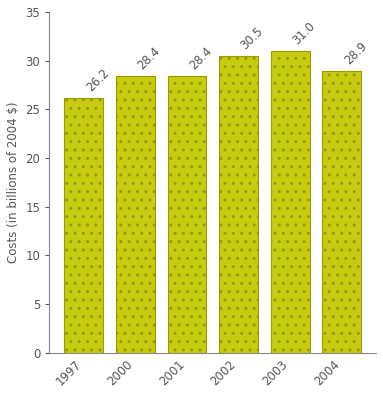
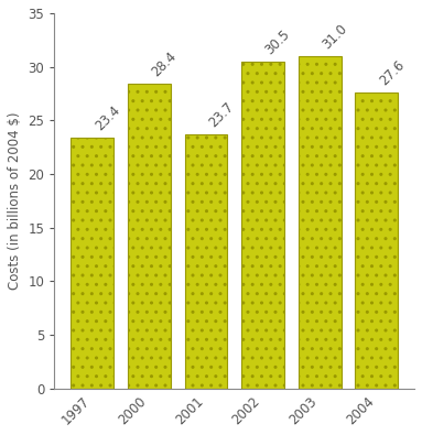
1997: 26.2 -> 23.4
2001: 28.4 -> 23.7
2004: 28.9 -> 27.6
